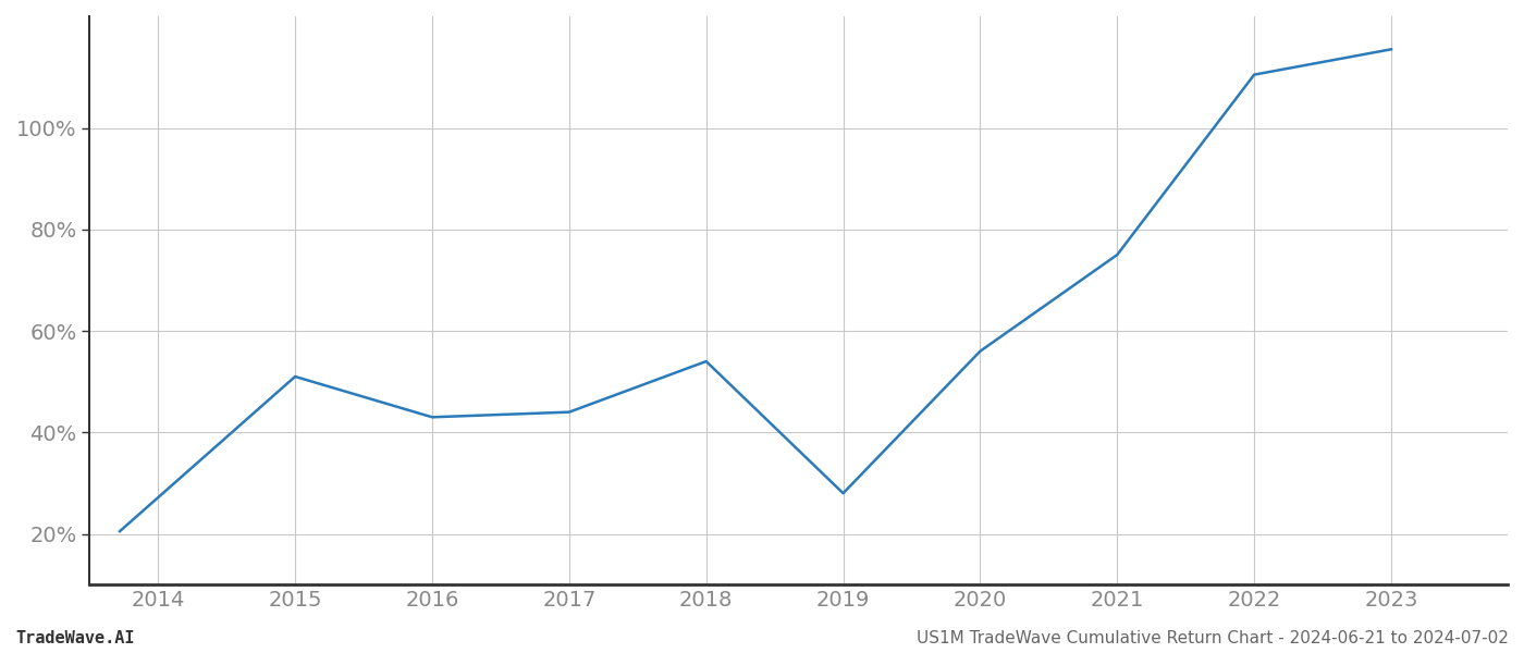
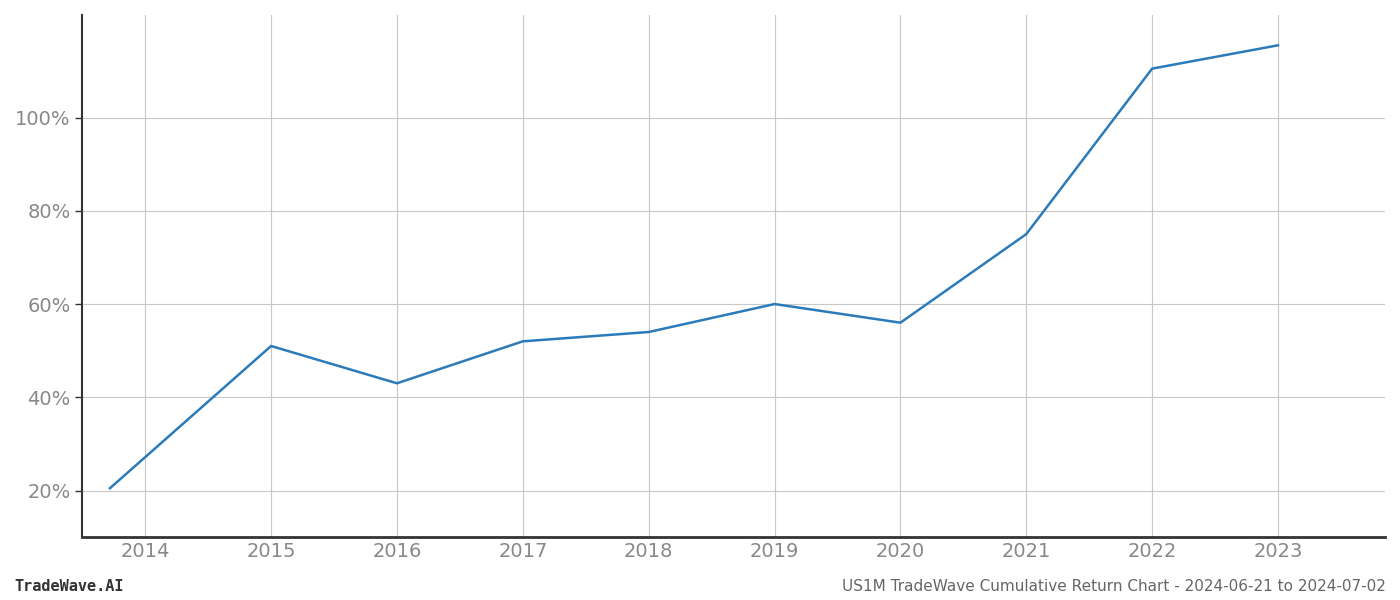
2017: 44.0% -> 52.0%
2019: 28.0% -> 60.0%
